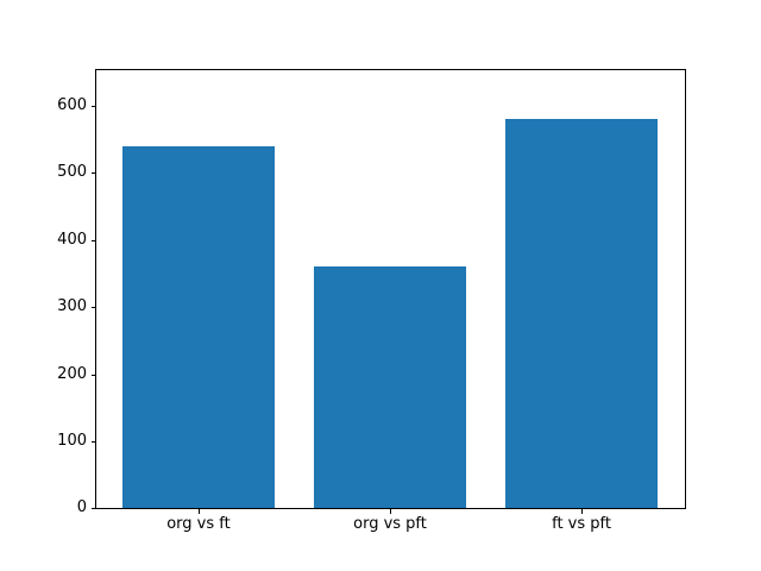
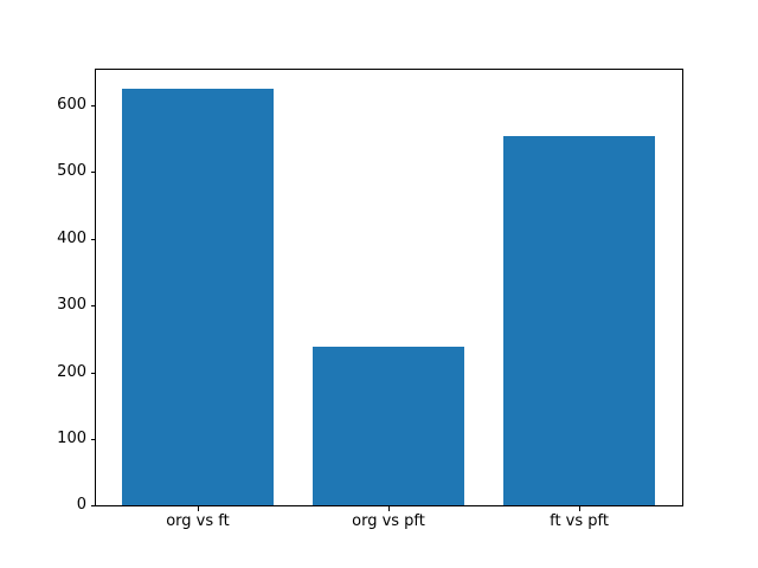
org vs ft: 540 -> 620
org vs pft: 360 -> 240
ft vs pft: 580 -> 560
